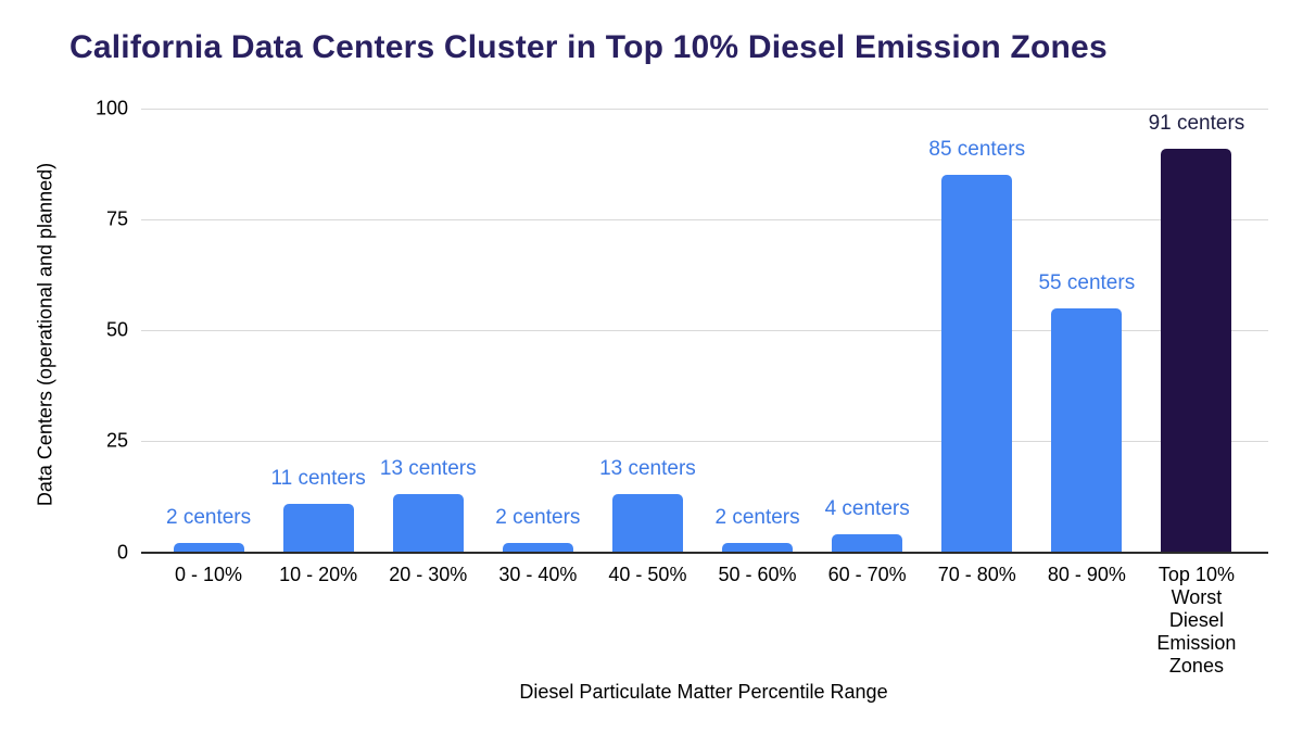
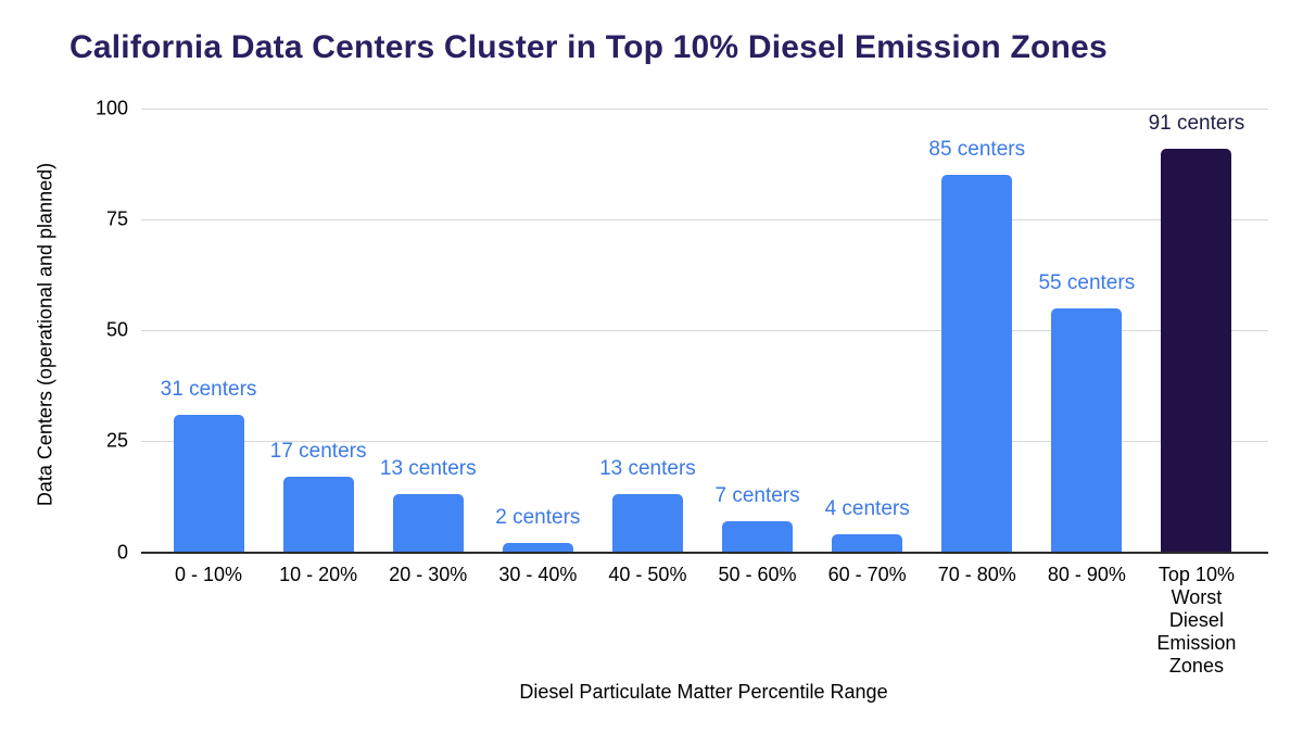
0 - 10%: 2 -> 31
10 - 20%: 11 -> 17
50 - 60%: 2 -> 7
